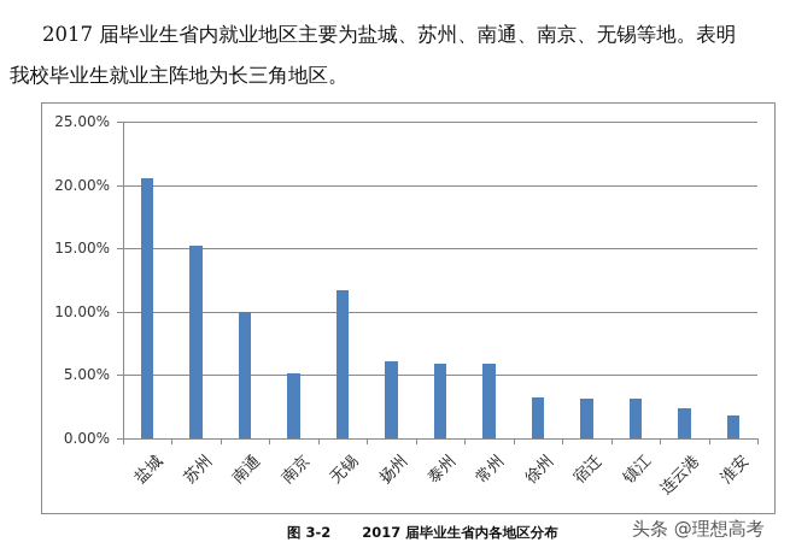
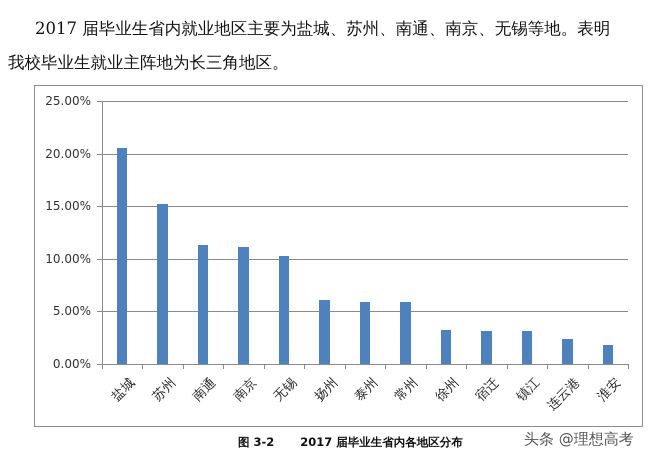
南通: 10.0% -> 11.3%
南京: 5.1% -> 11.1%
无锡: 11.7% -> 10.3%
